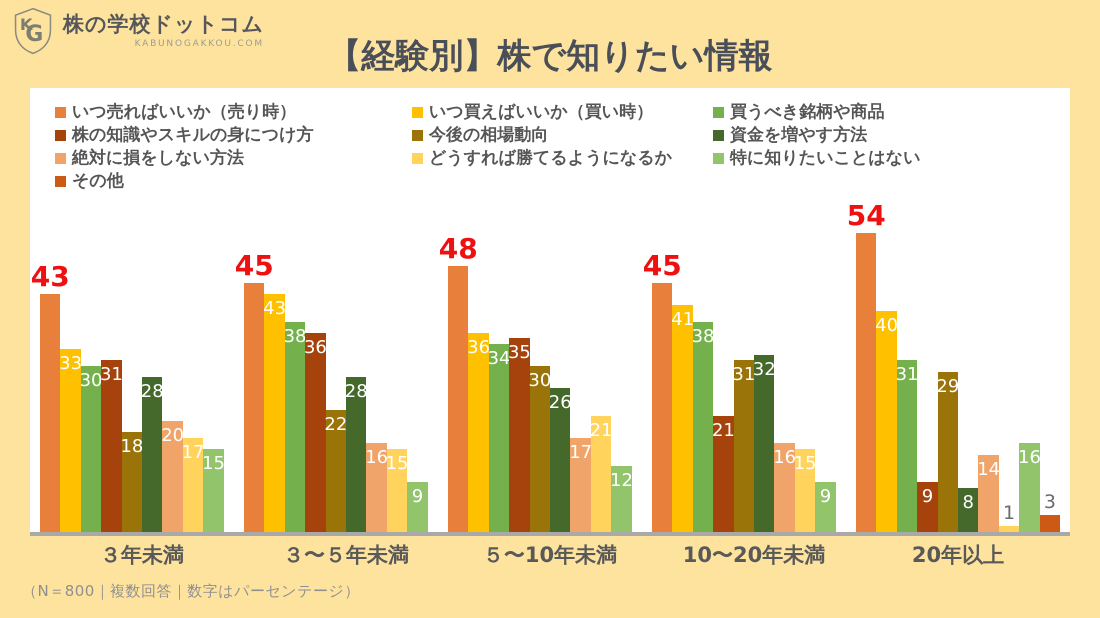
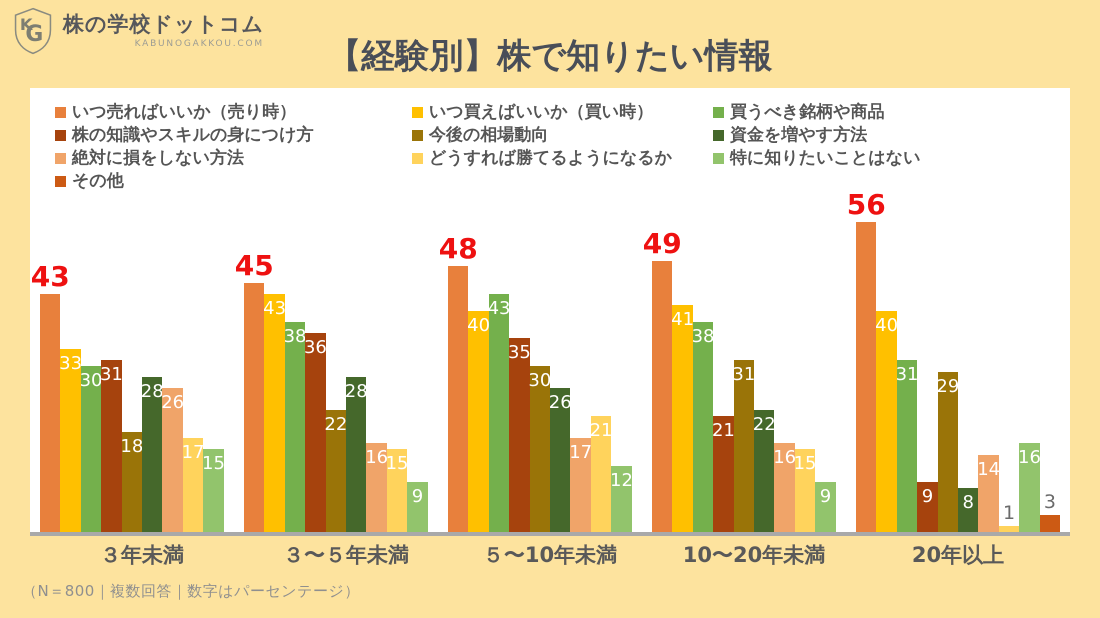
絶対に損をしない方法/３年未満: 20 -> 26
いつ買えばいいか（買い時）/５〜10年未満: 36 -> 40
買うべき銘柄や商品/５〜10年未満: 34 -> 43
いつ売ればいいか（売り時）/10〜20年未満: 45 -> 49
資金を増やす方法/10〜20年未満: 32 -> 22
いつ売ればいいか（売り時）/20年以上: 54 -> 56
